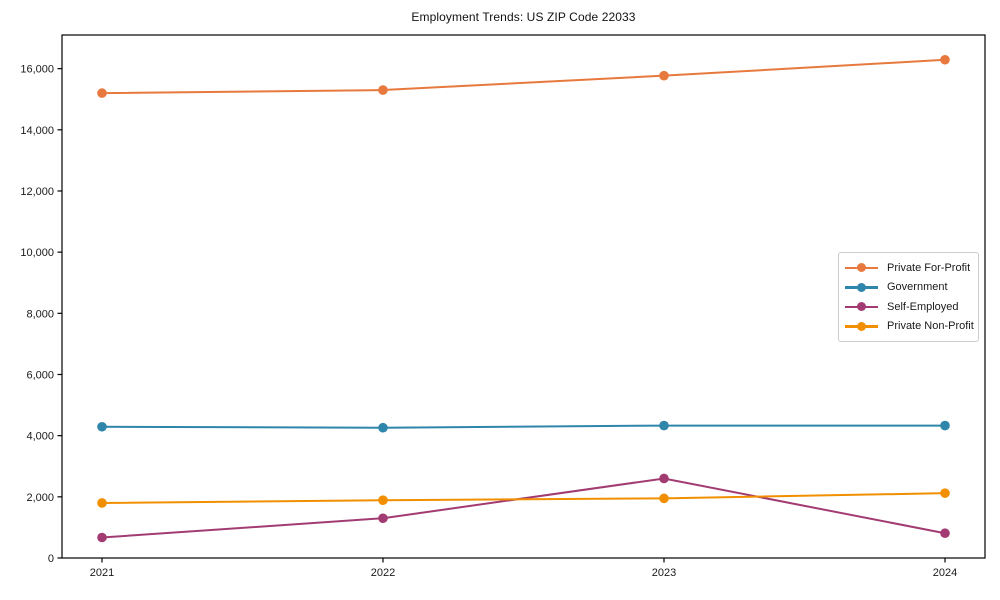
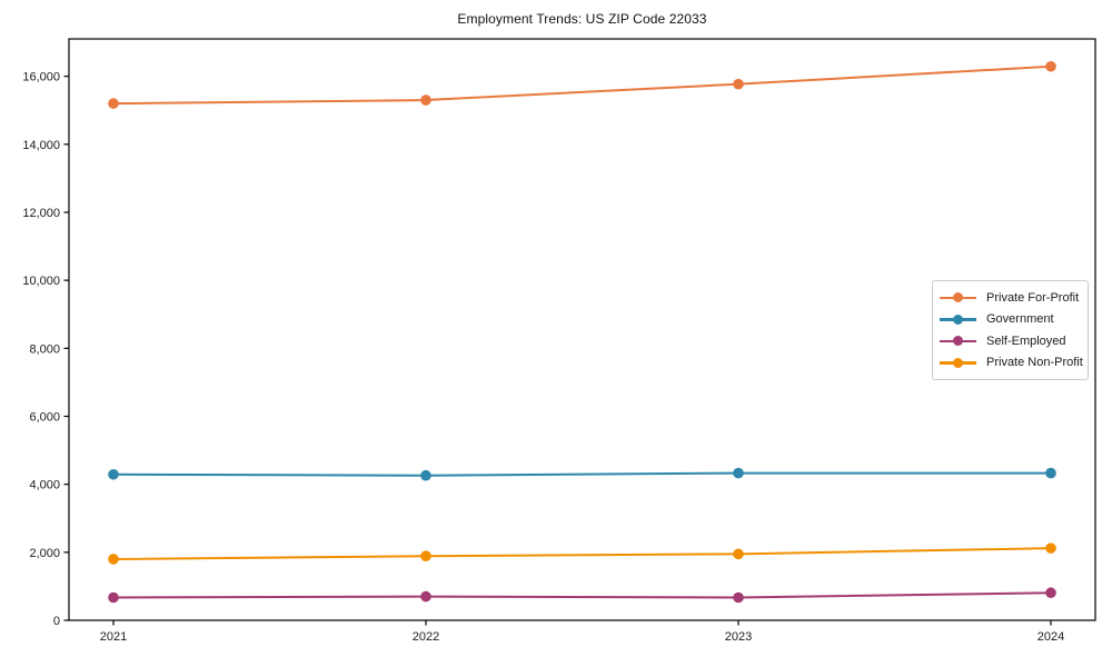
Self-Employed/2022: 1300 -> 700
Self-Employed/2023: 2600 -> 700
